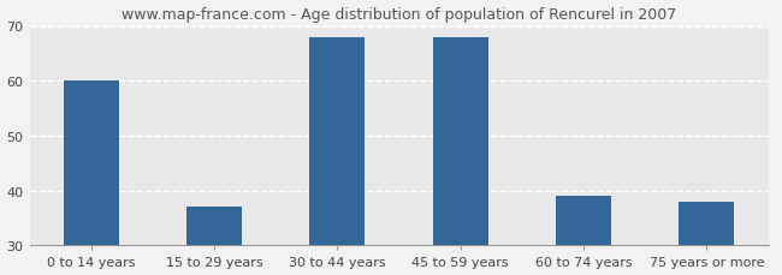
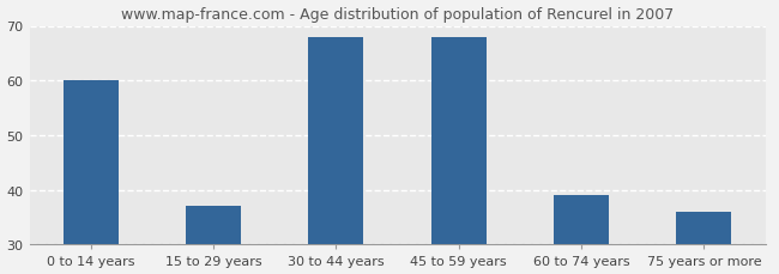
75 years or more: 38 -> 36
